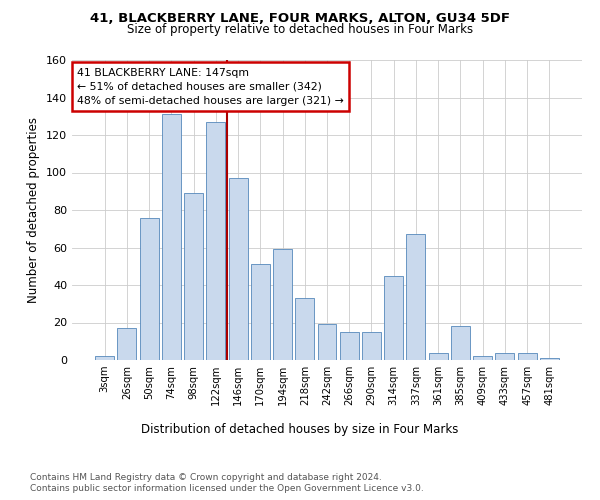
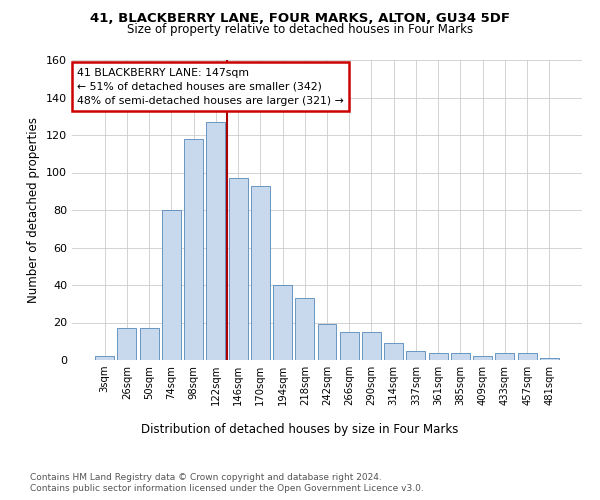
50sqm: 76 -> 17
74sqm: 131 -> 80
98sqm: 89 -> 118
170sqm: 51 -> 93
194sqm: 59 -> 40
314sqm: 45 -> 9
337sqm: 67 -> 5
385sqm: 18 -> 4
